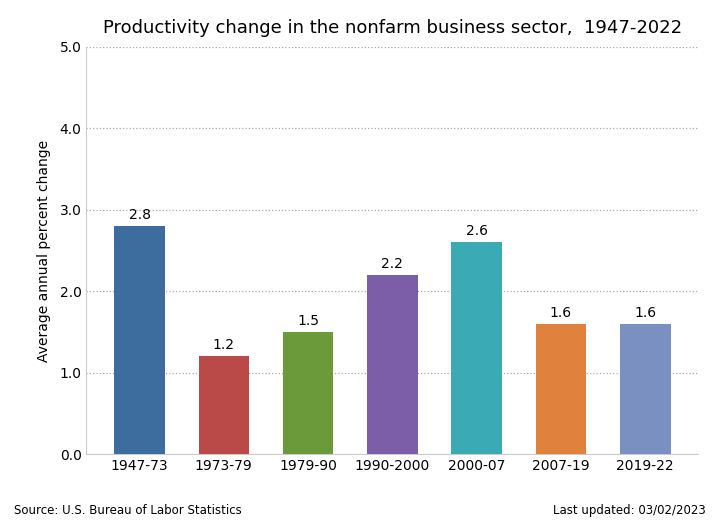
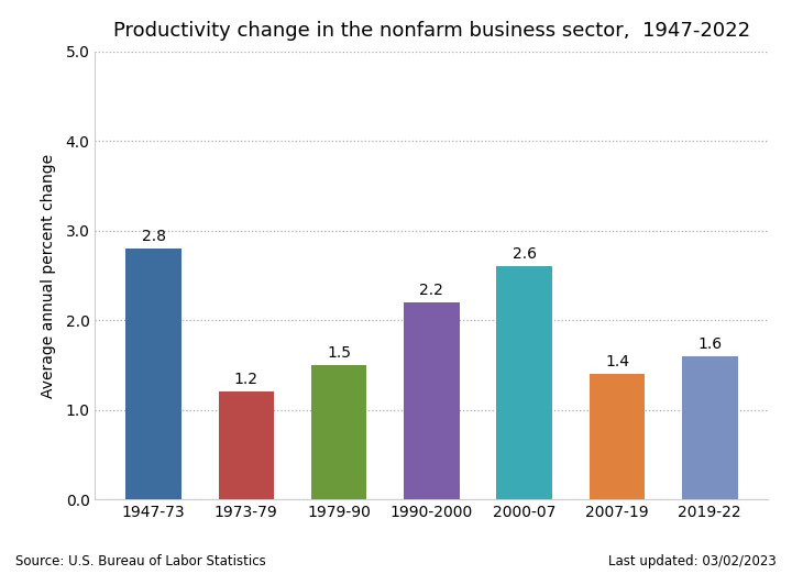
2007-19: 1.6 -> 1.4
